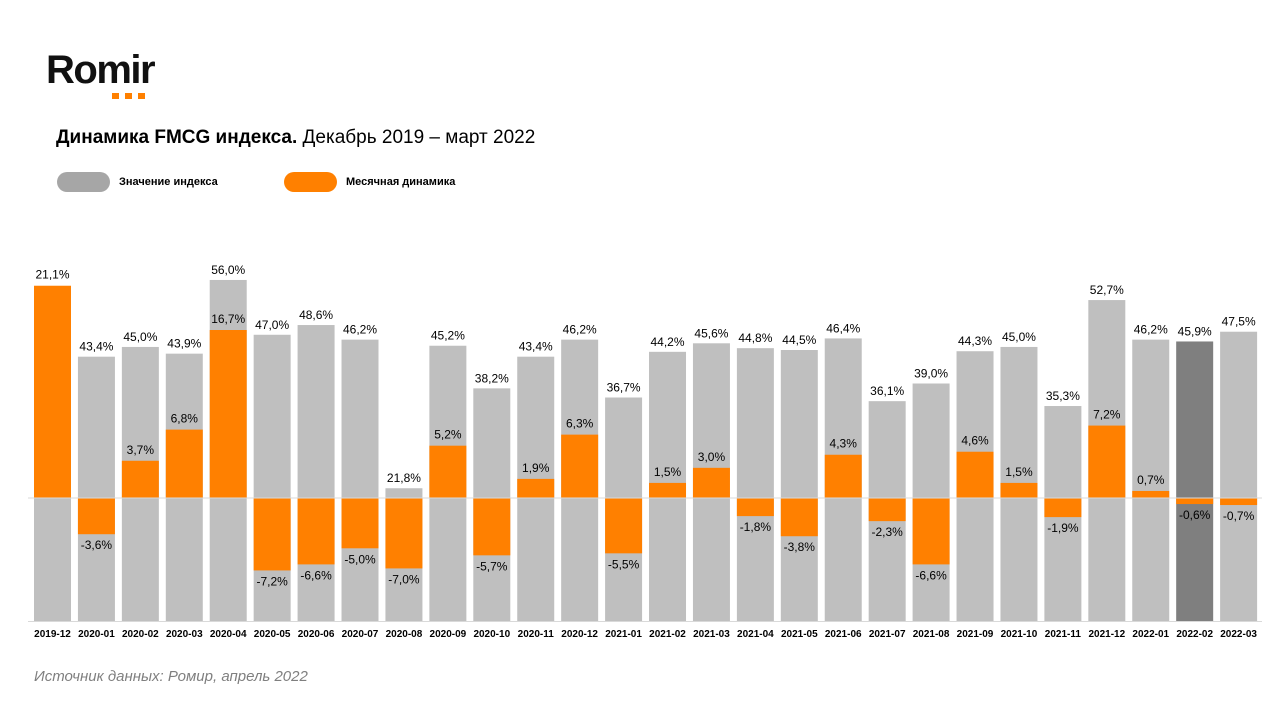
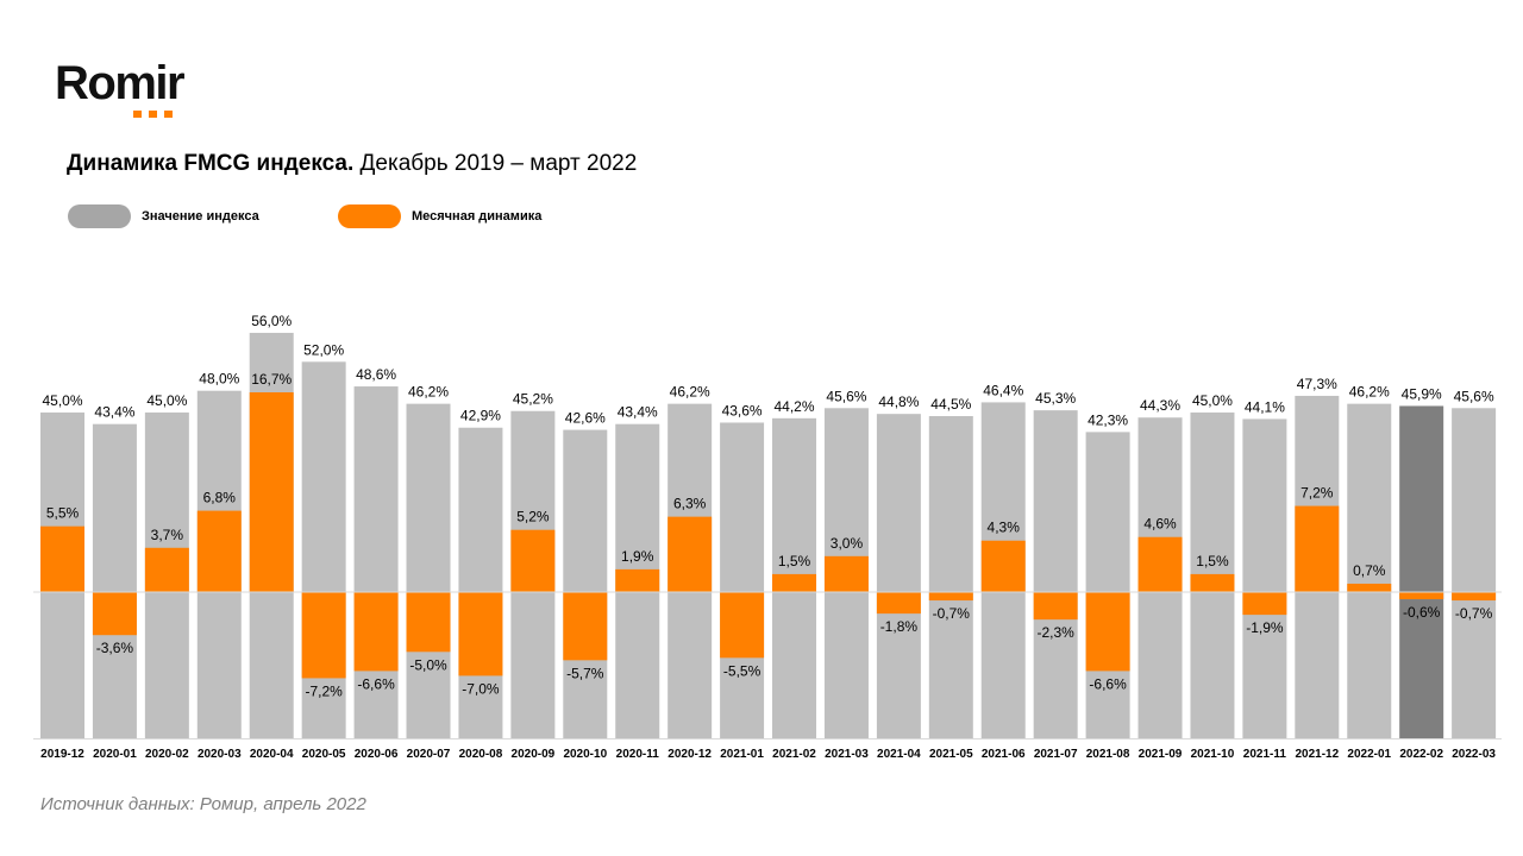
Месячная динамика/2019-12: 21,1% -> 5,5%
Значение индекса/2020-03: 43,9% -> 48,0%
Значение индекса/2020-05: 47,0% -> 52,0%
Значение индекса/2020-08: 21,8% -> 42,9%
Значение индекса/2020-10: 38,2% -> 42,6%
Значение индекса/2021-01: 36,7% -> 43,6%
Месячная динамика/2021-05: -3,8% -> -0,7%
Значение индекса/2021-07: 36,1% -> 45,3%
Значение индекса/2021-08: 39,0% -> 42,3%
Значение индекса/2021-11: 35,3% -> 44,1%
Значение индекса/2021-12: 52,7% -> 47,3%
Значение индекса/2022-03: 47,5% -> 45,6%
